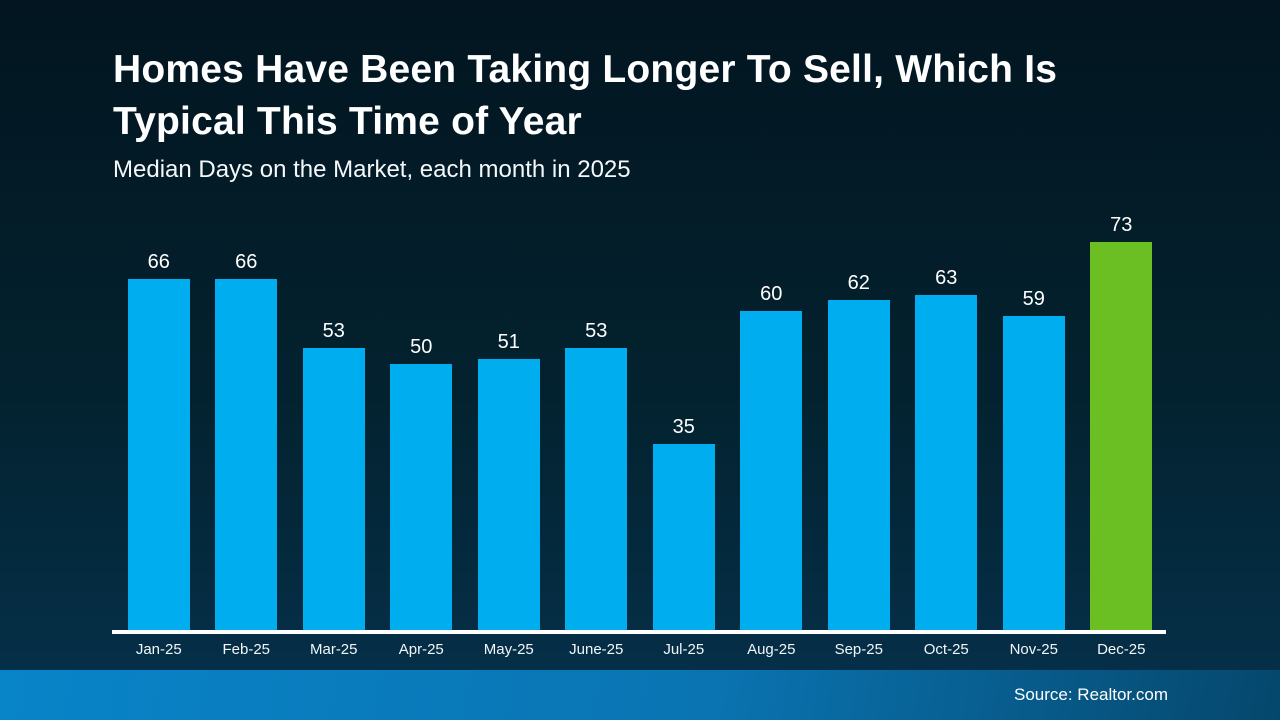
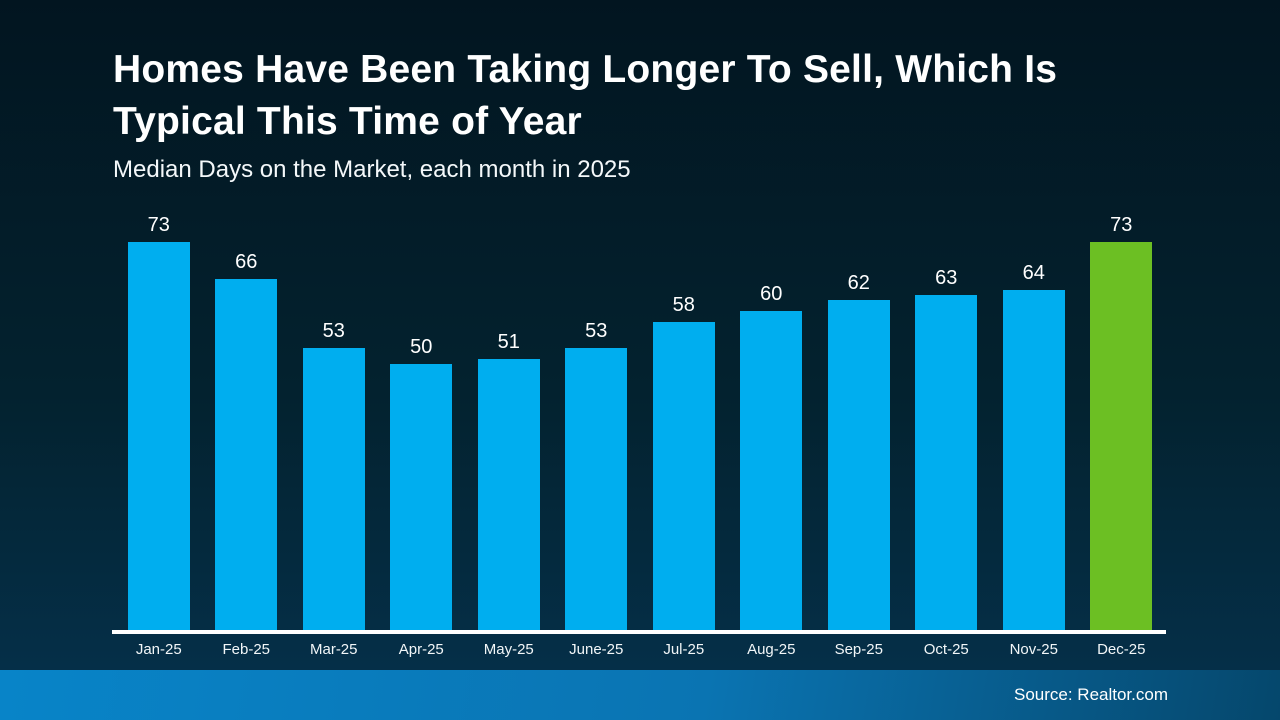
Jan-25: 66 -> 73
Jul-25: 35 -> 58
Nov-25: 59 -> 64
